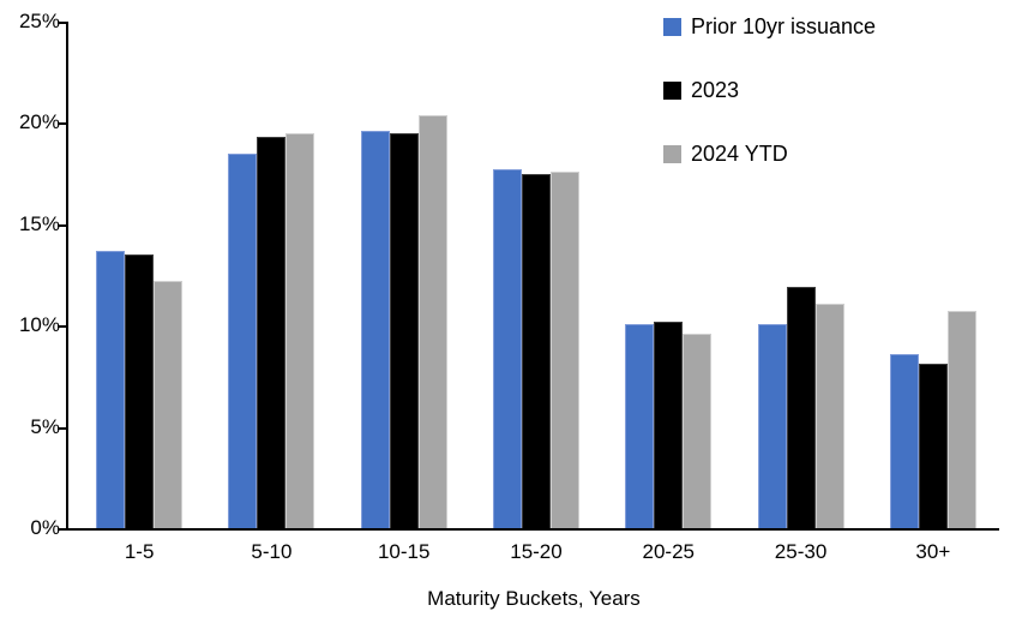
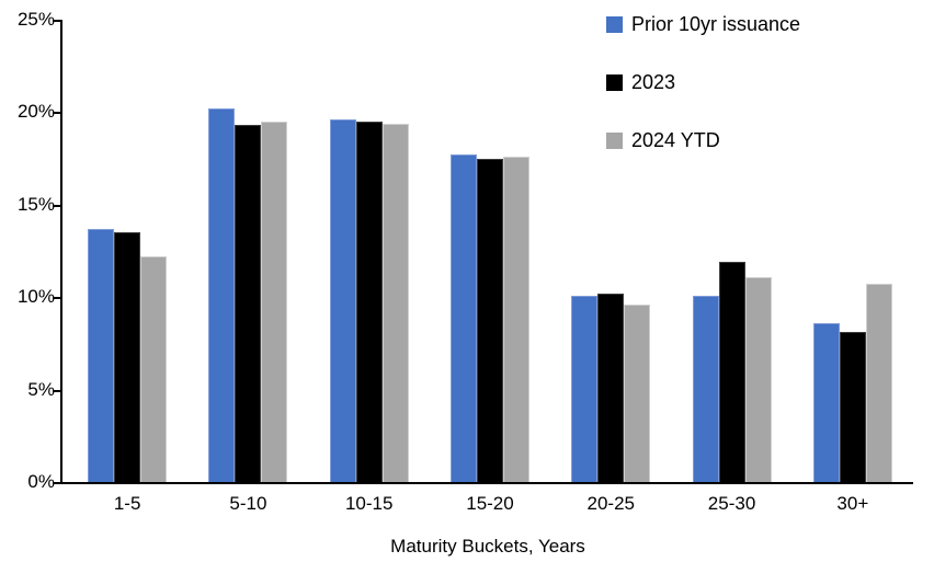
Prior 10yr issuance/5-10: 18.5% -> 20.2%
2024 YTD/10-15: 20.4% -> 19.4%
